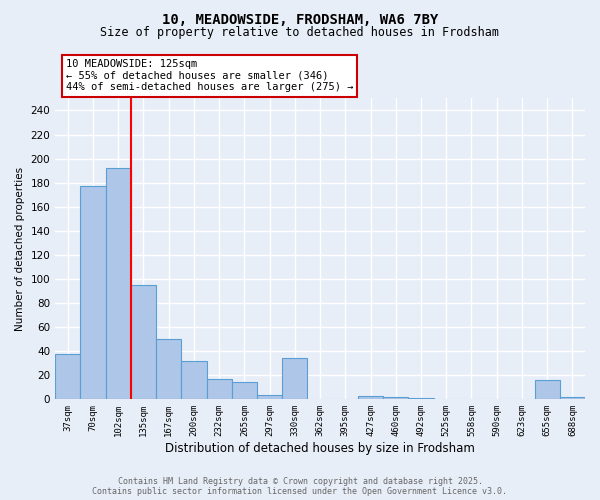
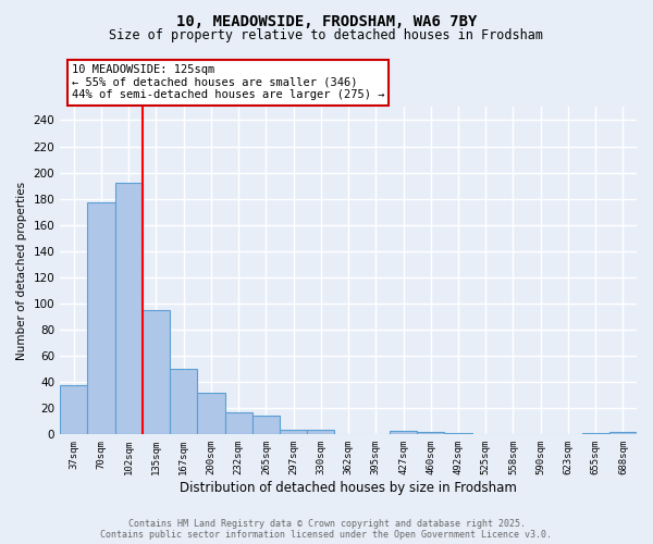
330sqm: 34 -> 4
655sqm: 16 -> 1
